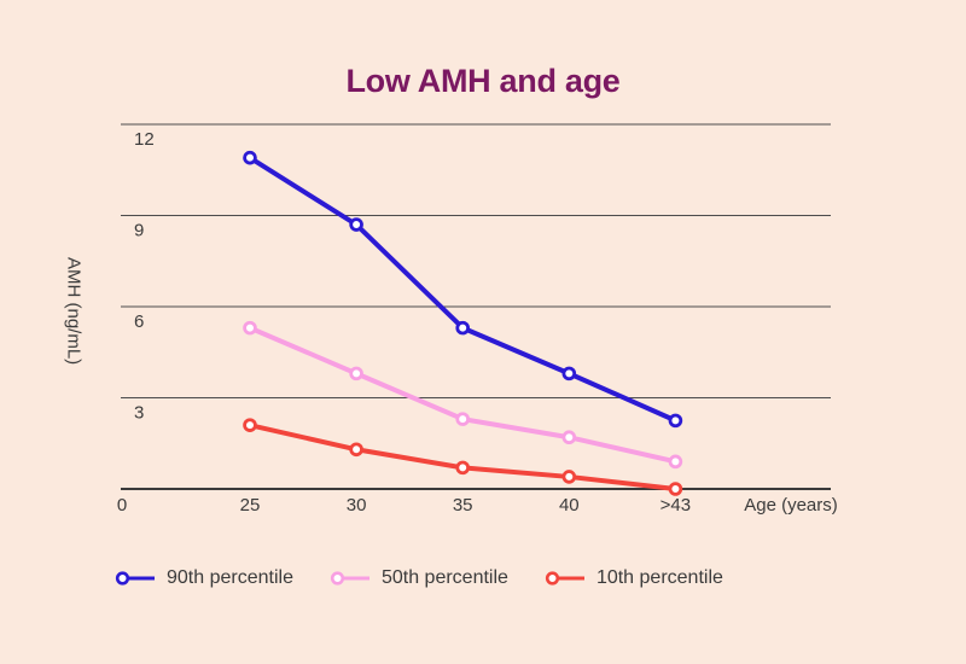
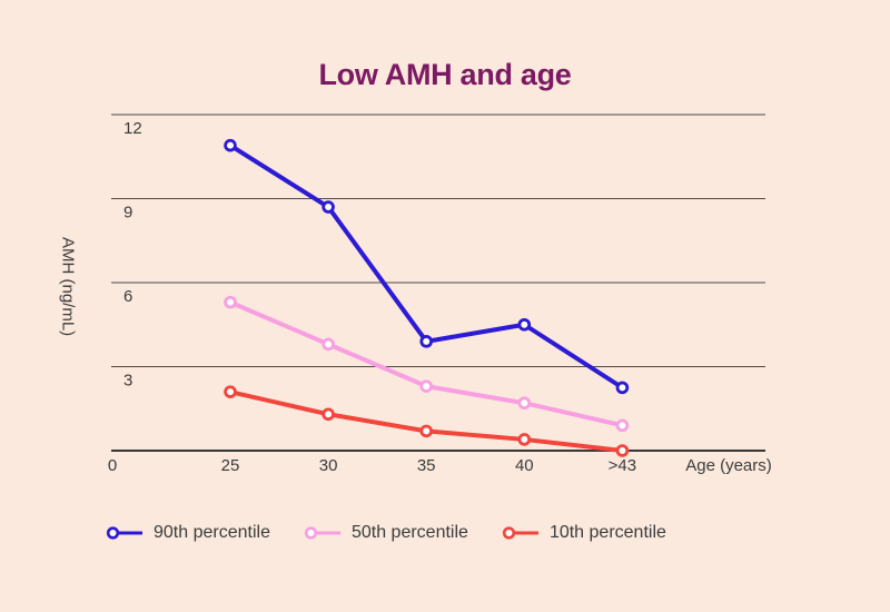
90th percentile/35: 5.3 -> 3.9
90th percentile/40: 3.8 -> 4.5
